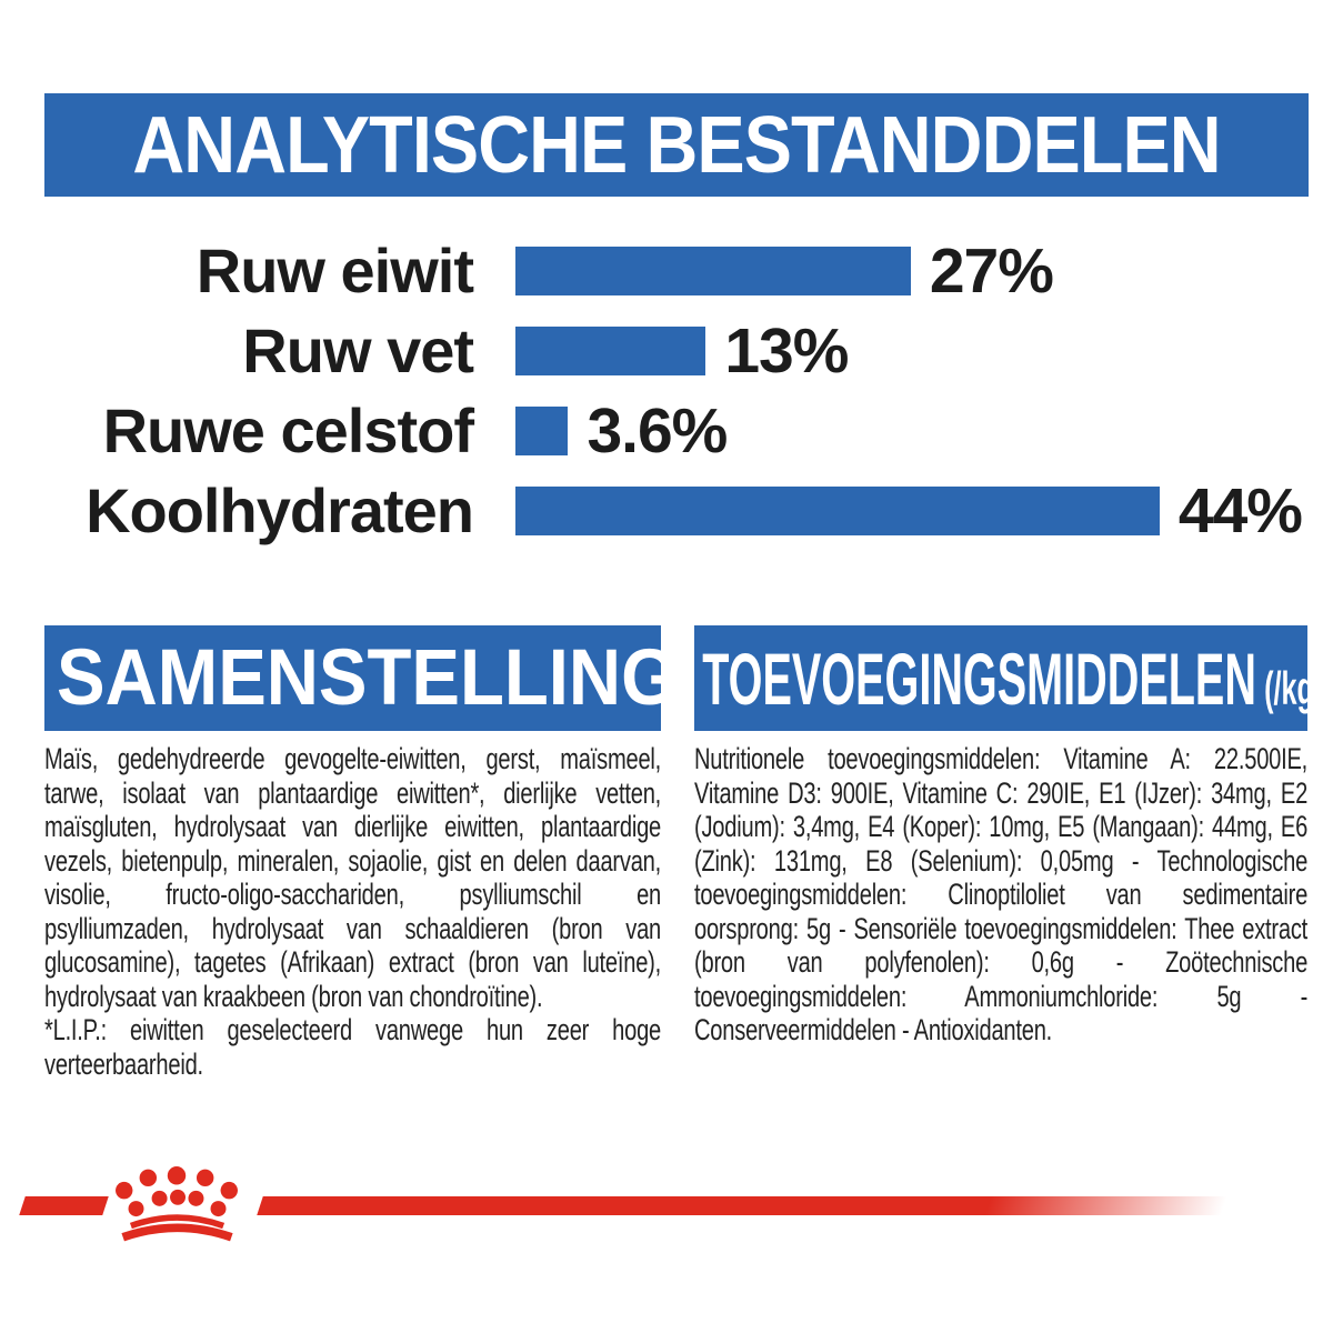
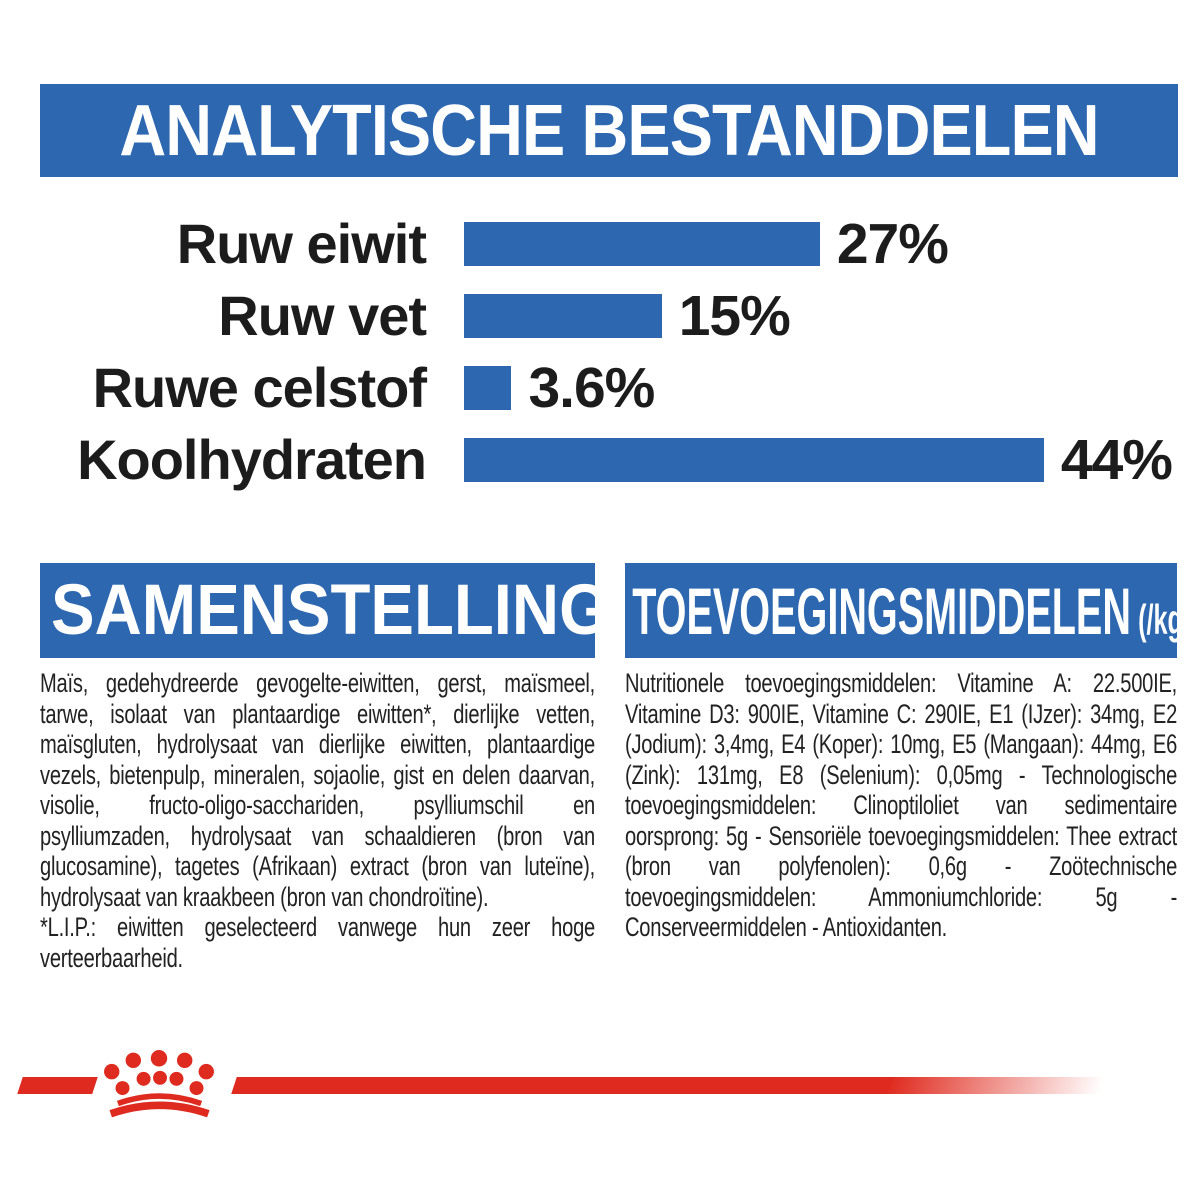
Ruw vet: 13% -> 15%
